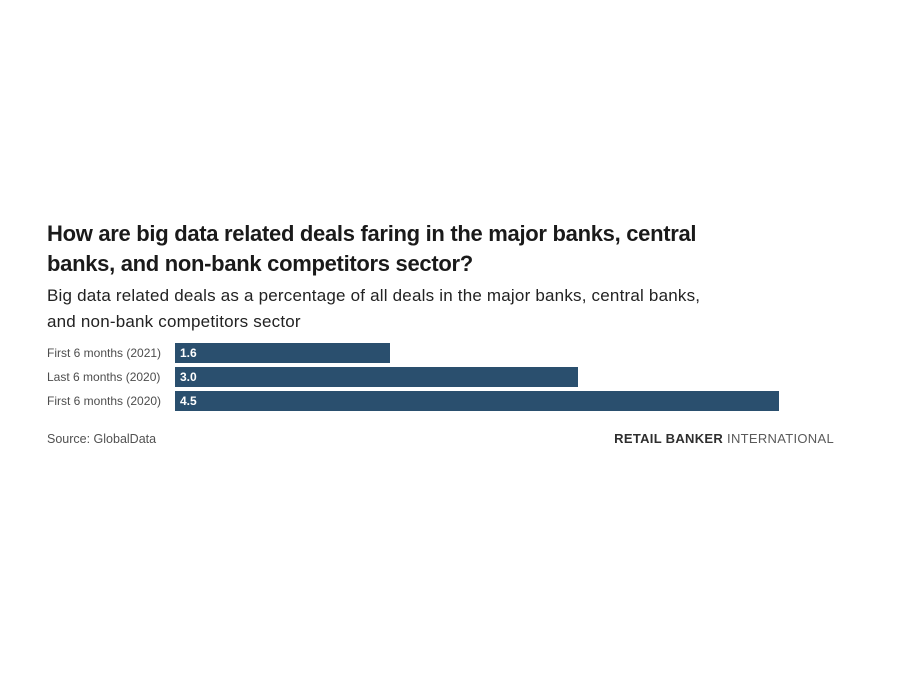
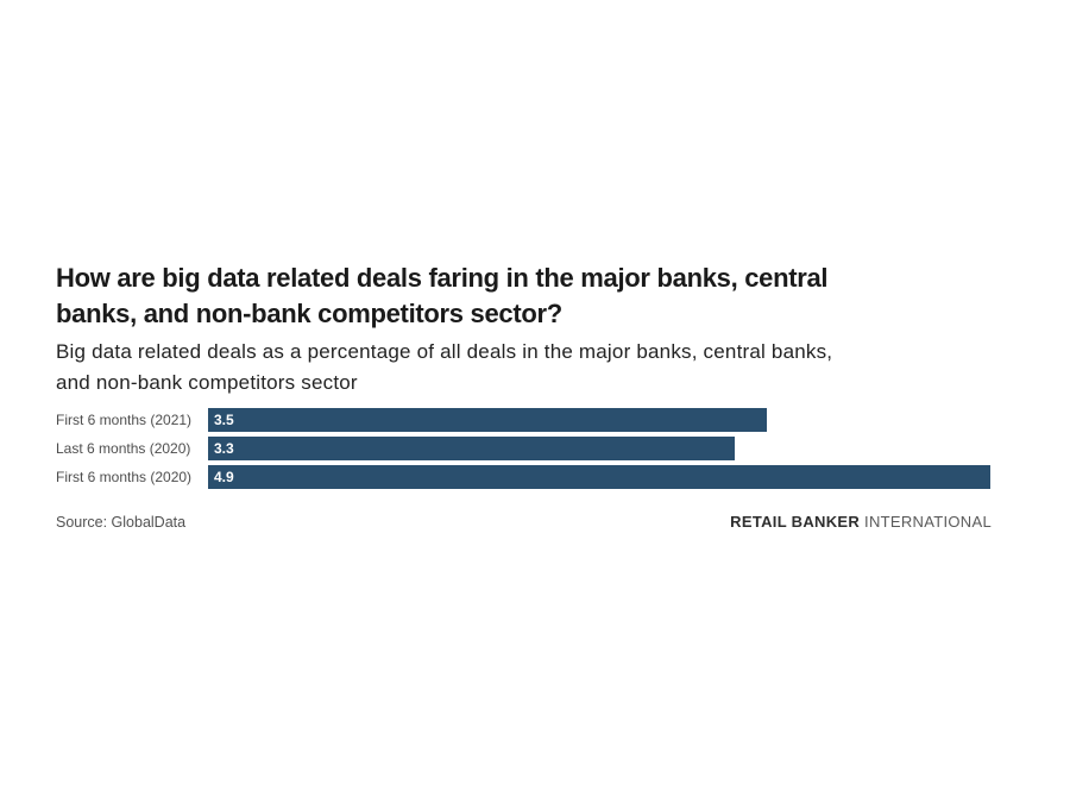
First 6 months (2021): 1.6 -> 3.5
Last 6 months (2020): 3.0 -> 3.3
First 6 months (2020): 4.5 -> 4.9
